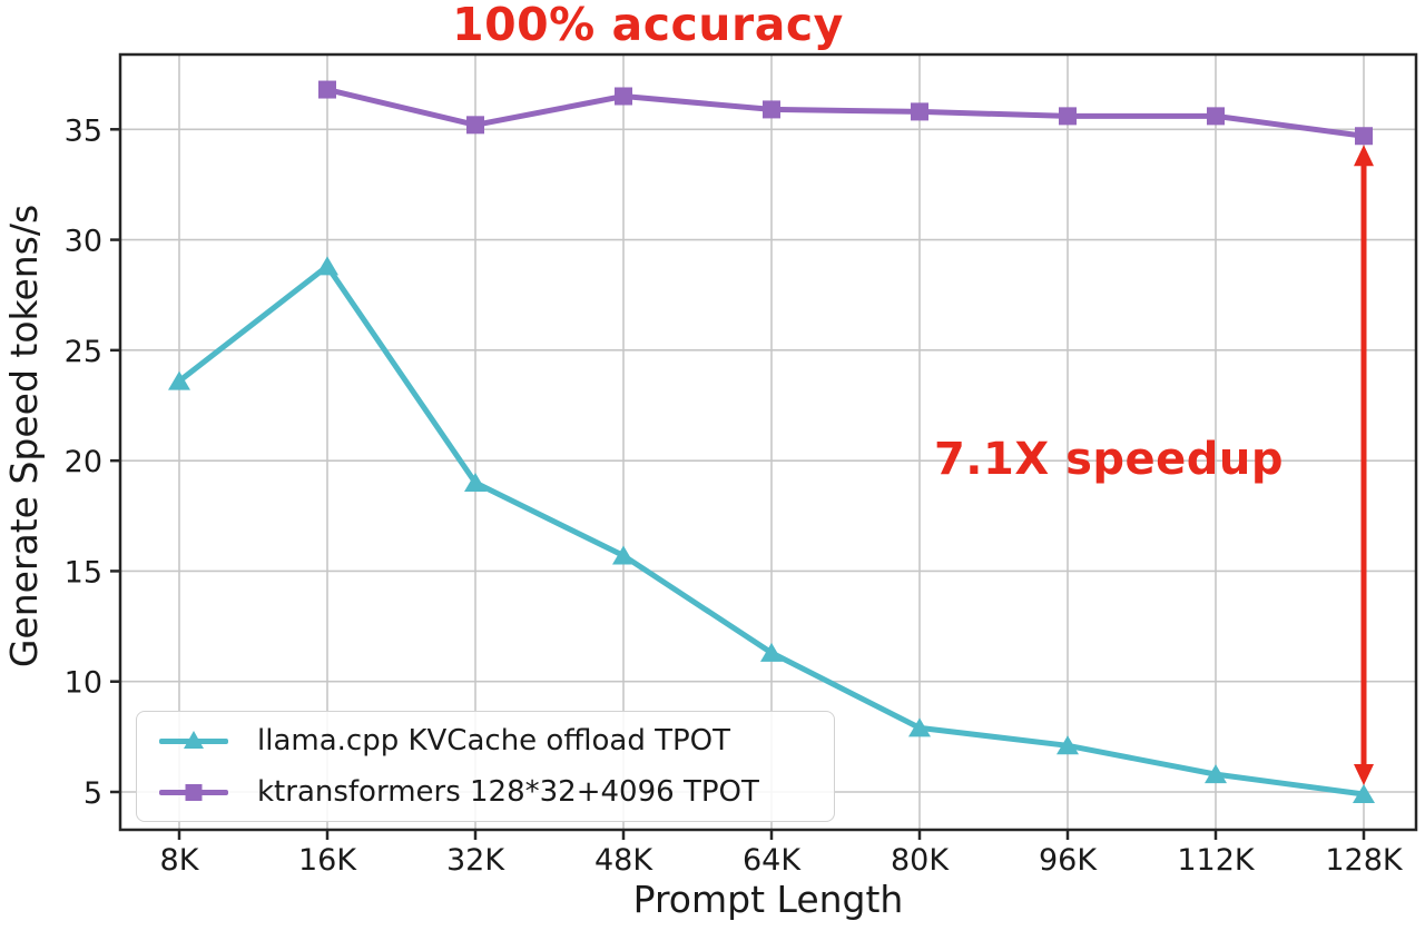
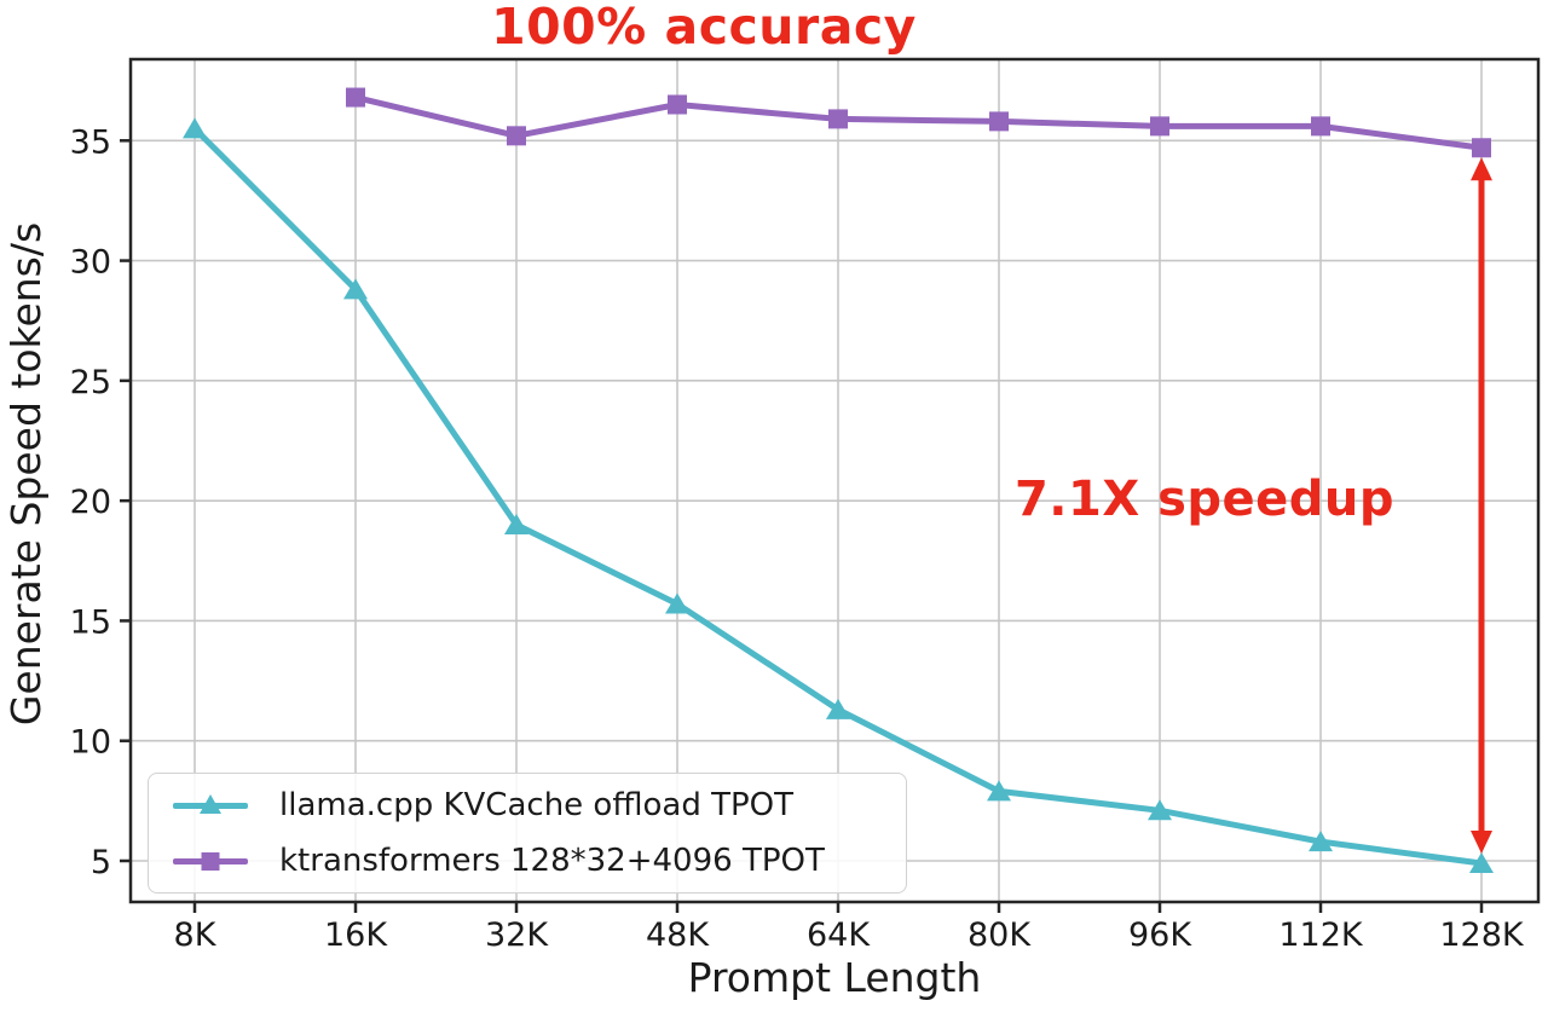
llama.cpp KVCache offload TPOT/8K: 23.6 -> 35.5
